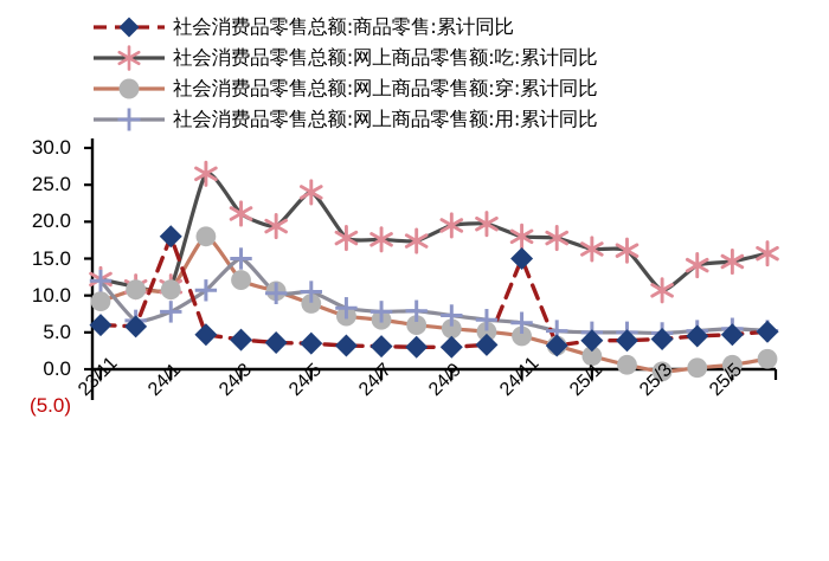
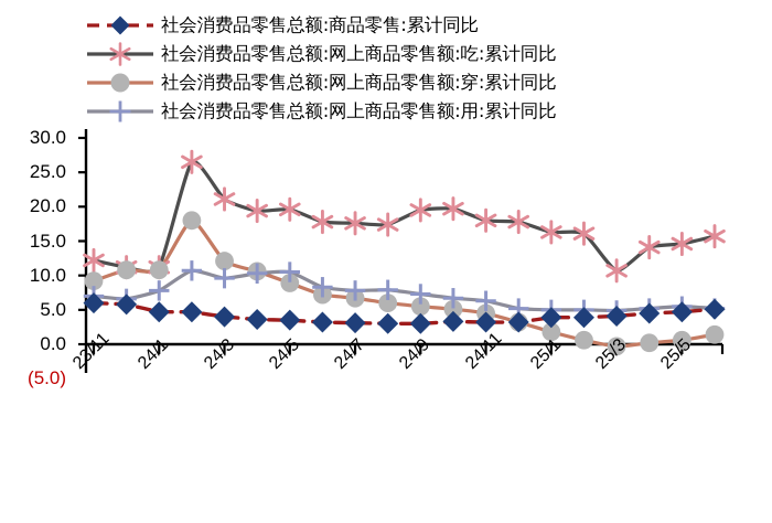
社会消费品零售总额:网上商品零售额:用:累计同比/23/11: 12 -> 7
社会消费品零售总额:商品零售:累计同比/24/1: 18 -> 5
社会消费品零售总额:网上商品零售额:用:累计同比/24/3: 15 -> 10
社会消费品零售总额:网上商品零售额:吃:累计同比/24/5: 24 -> 20
社会消费品零售总额:商品零售:累计同比/24/11: 15 -> 3
